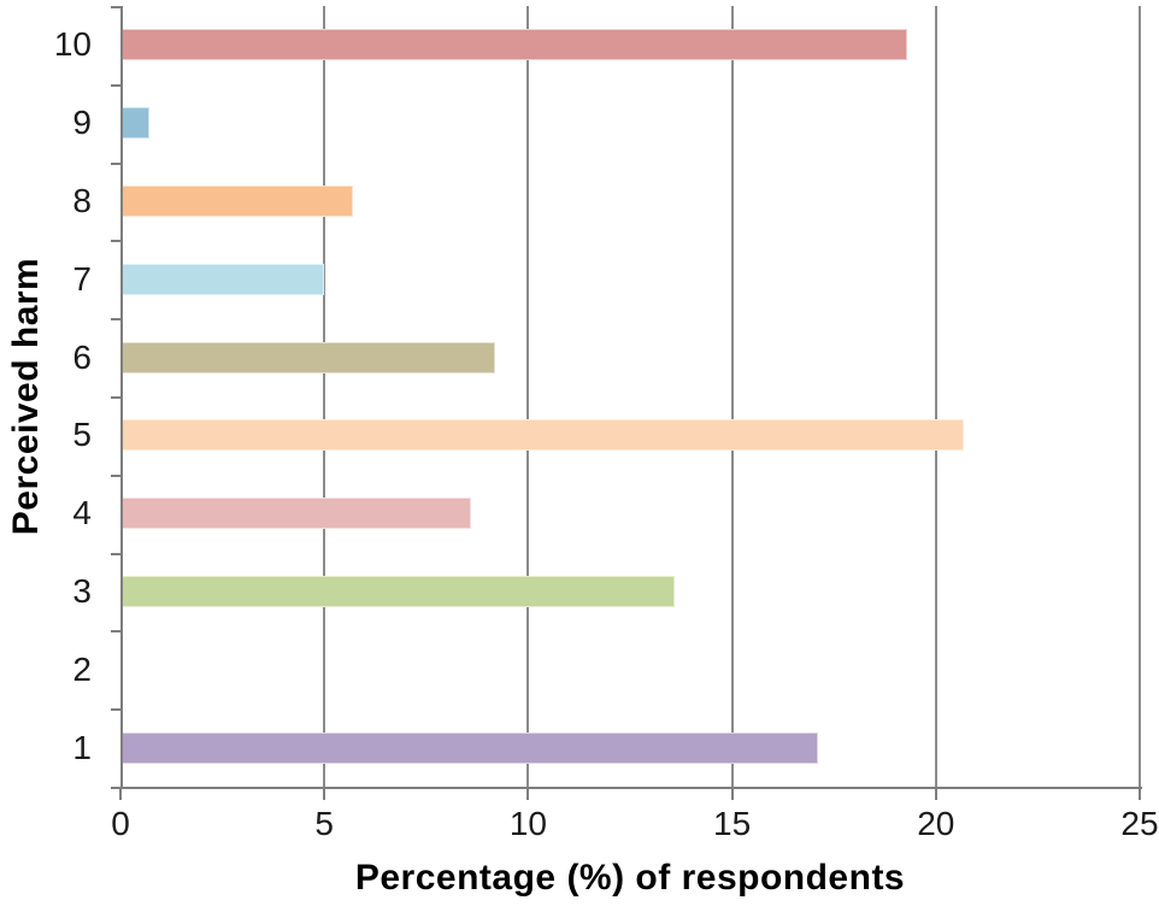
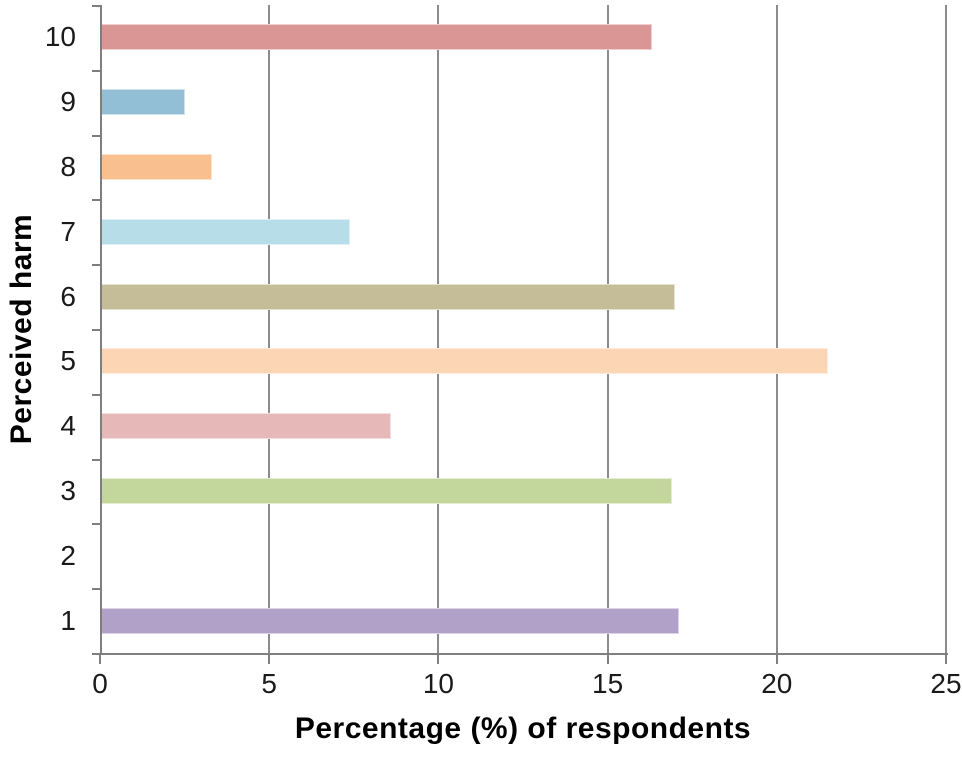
10: 19.3 -> 16.3
9: 0.7 -> 2.5
8: 5.7 -> 3.3
7: 5.0 -> 7.4
6: 9.2 -> 17.0
5: 20.7 -> 21.5
3: 13.6 -> 16.9
